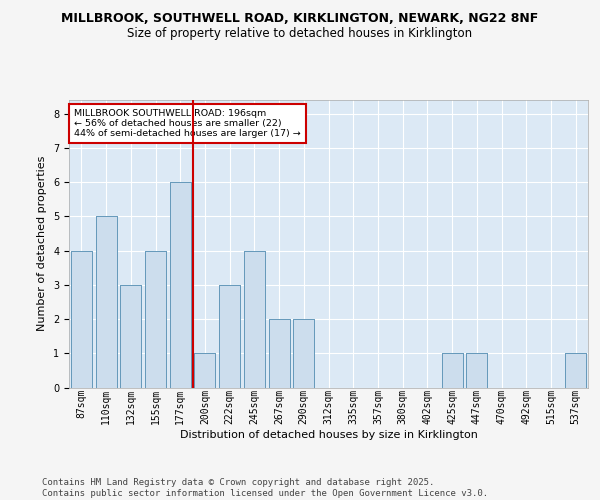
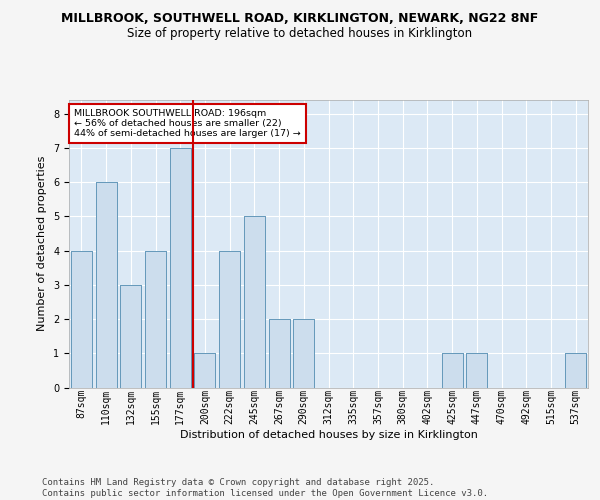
110sqm: 5 -> 6
177sqm: 6 -> 7
222sqm: 3 -> 4
245sqm: 4 -> 5
